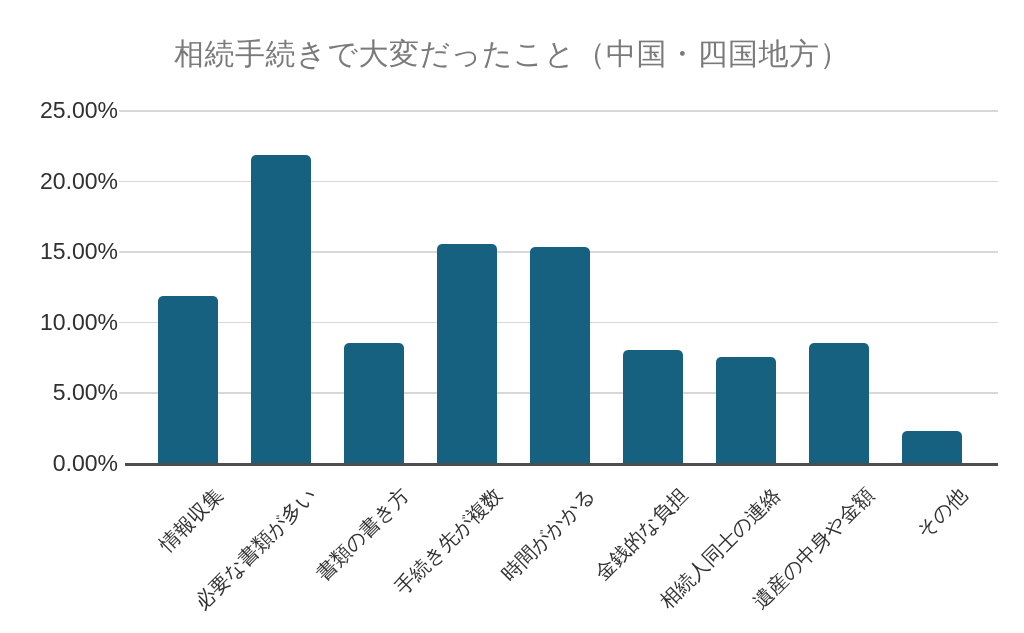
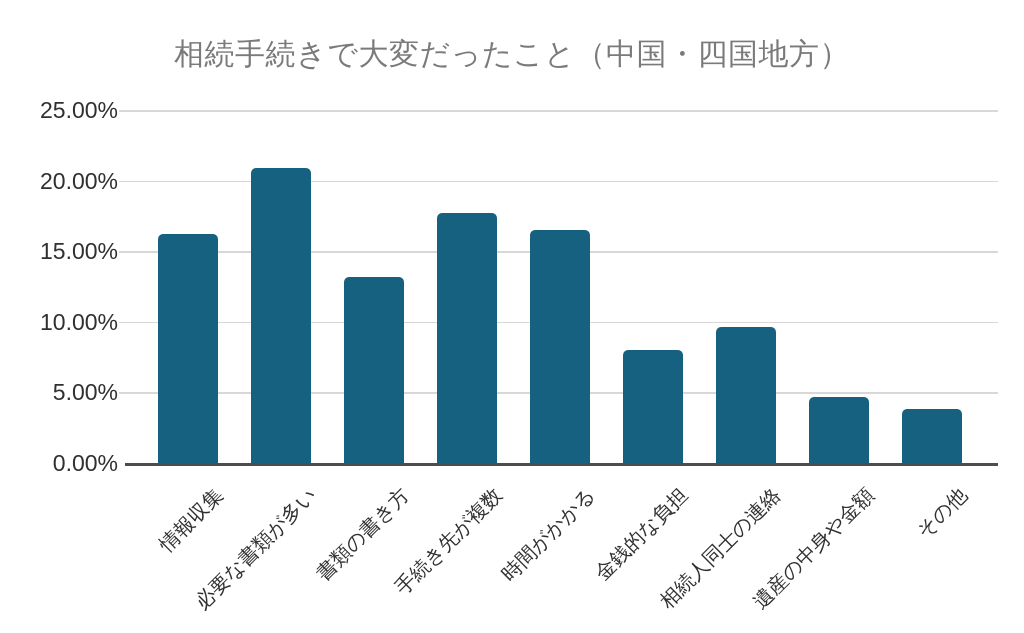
情報収集: 11.8% -> 16.2%
必要な書類が多い: 21.8% -> 20.9%
書類の書き方: 8.5% -> 13.2%
手続き先が複数: 15.5% -> 17.7%
時間がかかる: 15.3% -> 16.5%
相続人同士の連絡: 7.5% -> 9.6%
遺産の中身や金額: 8.5% -> 4.7%
その他: 2.3% -> 3.8%
